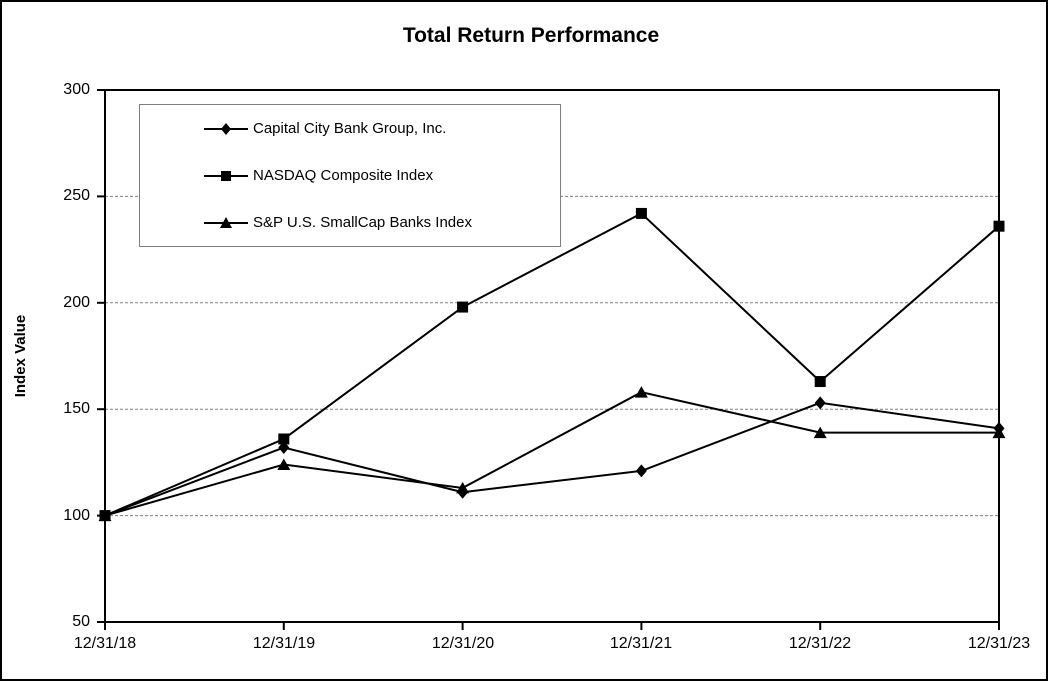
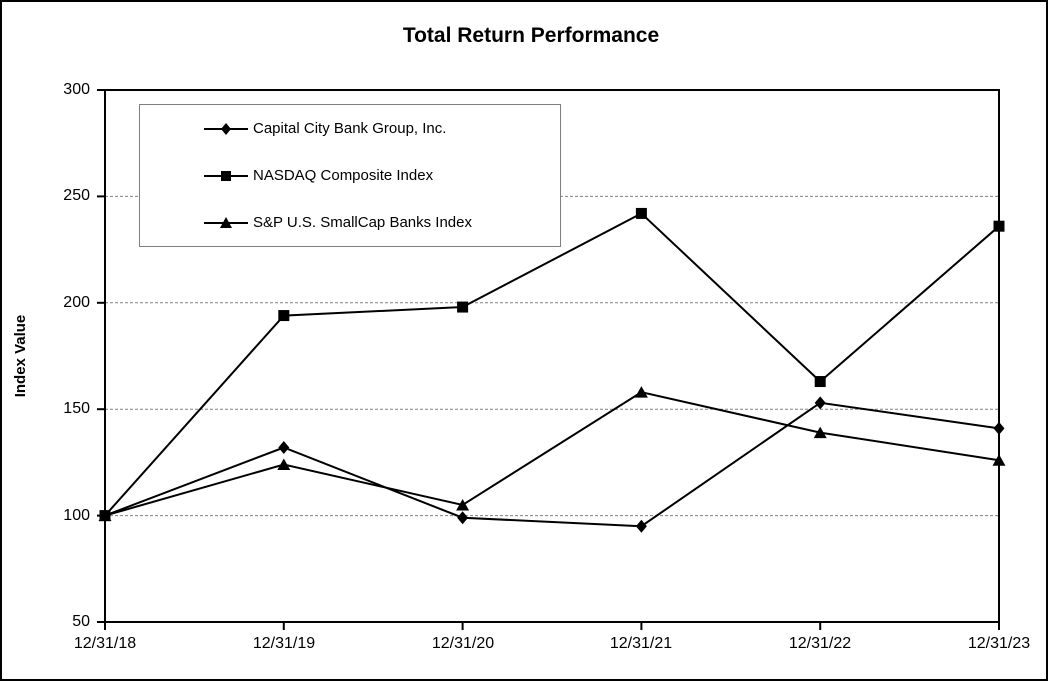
NASDAQ Composite Index/12/31/19: 136 -> 194
Capital City Bank Group, Inc./12/31/20: 111 -> 99
S&P U.S. SmallCap Banks Index/12/31/20: 113 -> 105
Capital City Bank Group, Inc./12/31/21: 121 -> 95
S&P U.S. SmallCap Banks Index/12/31/23: 139 -> 126
